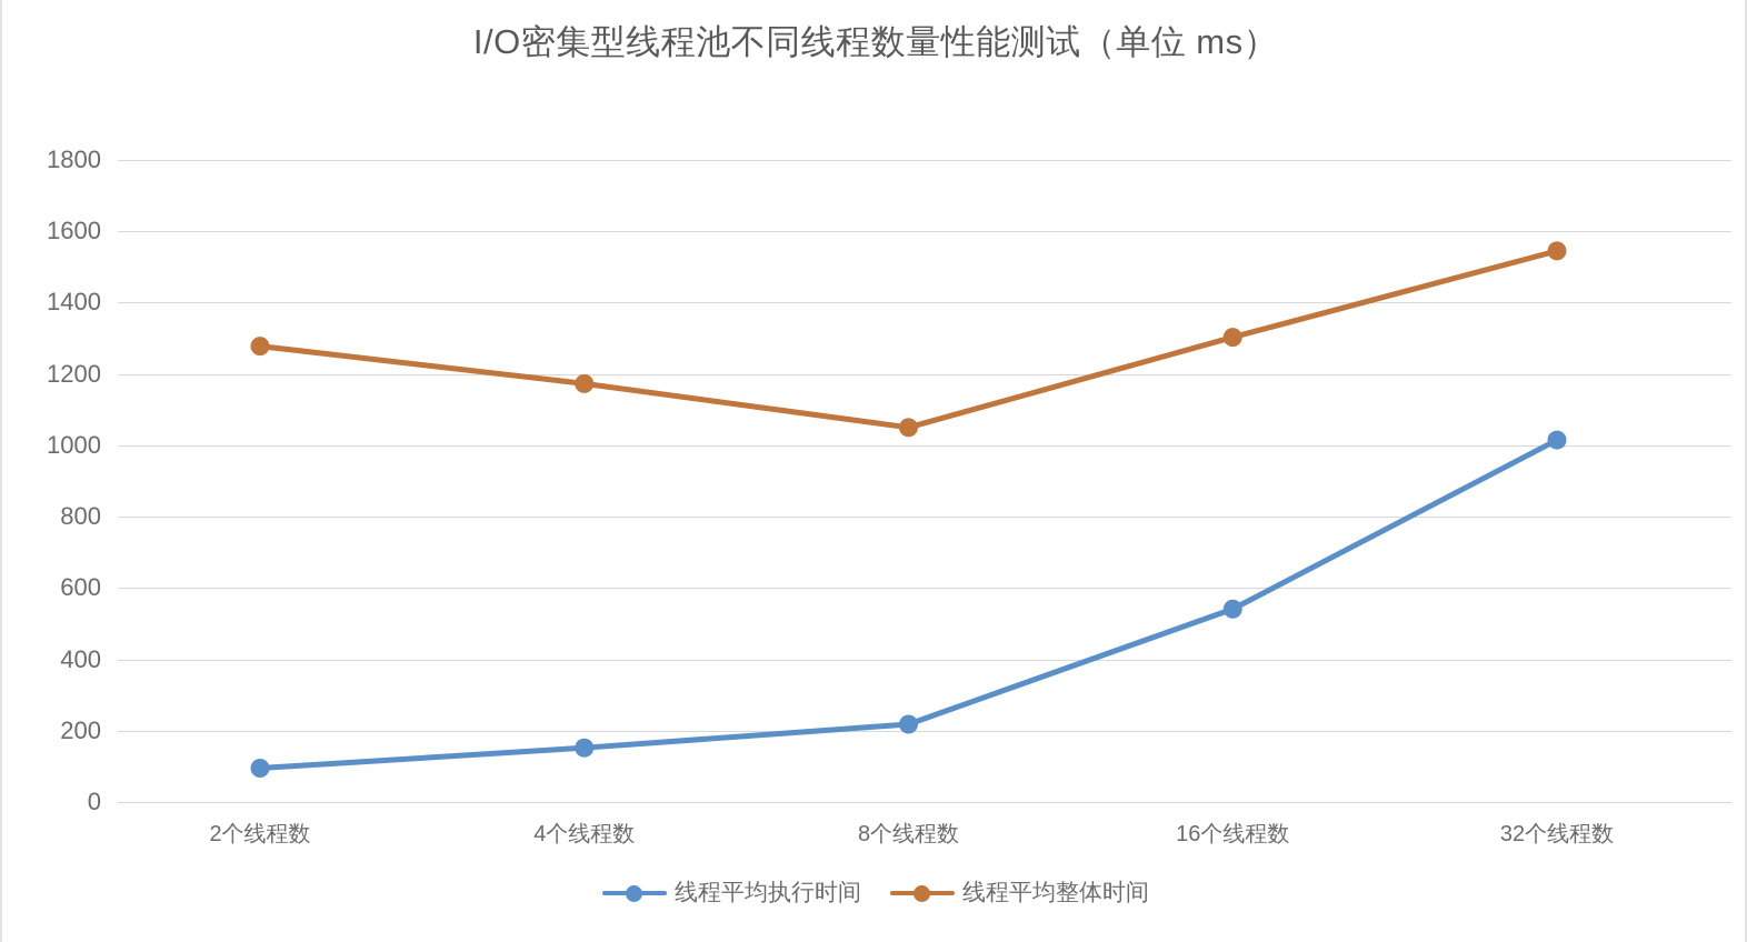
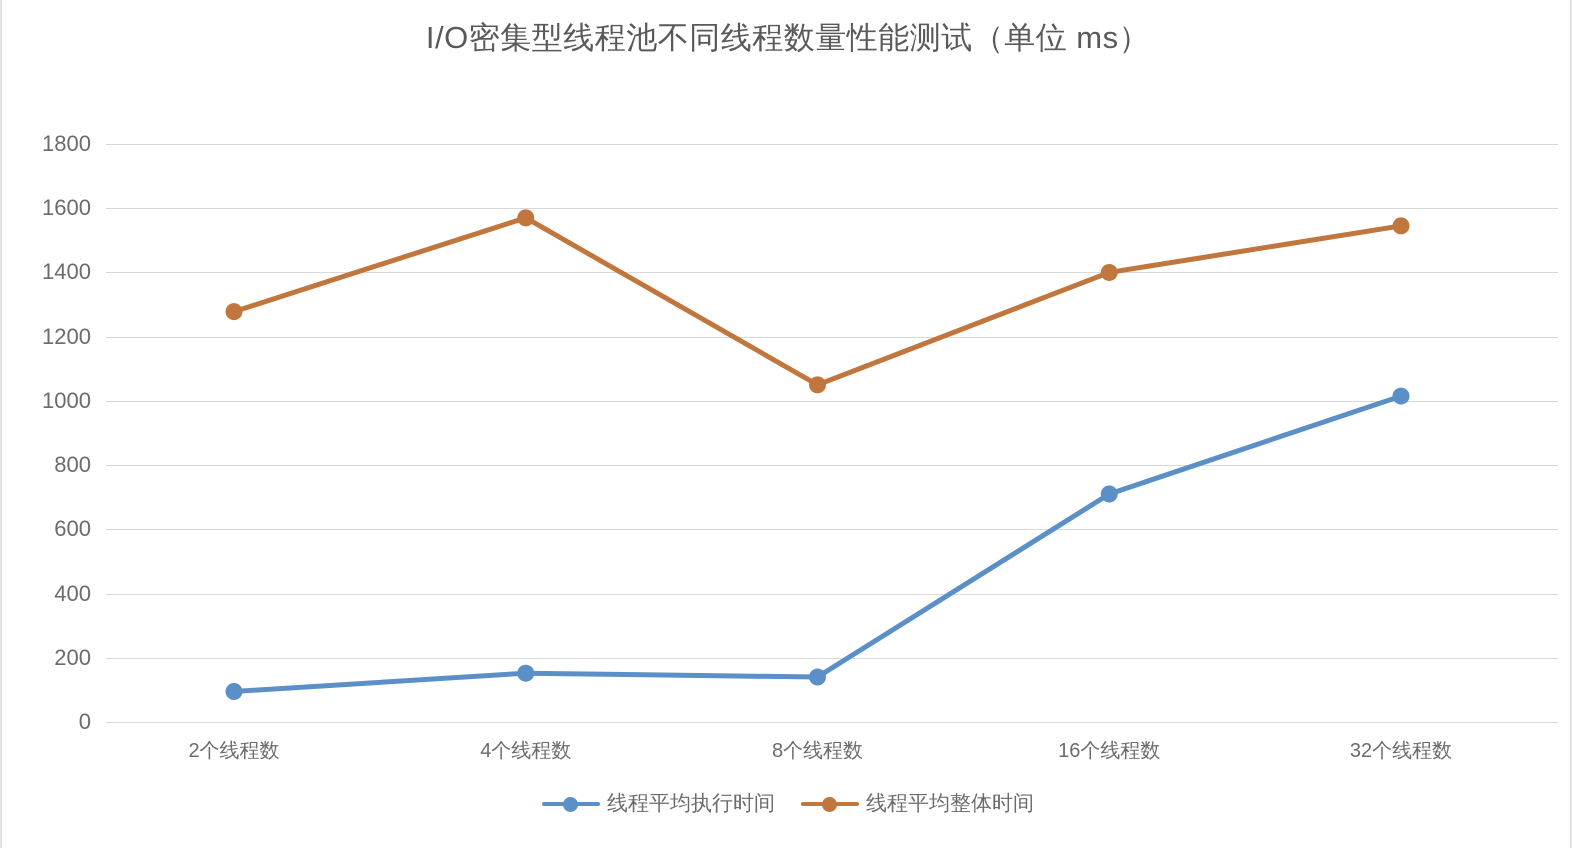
线程平均整体时间/4个线程数: 1170 -> 1570
线程平均执行时间/8个线程数: 220 -> 140
线程平均执行时间/16个线程数: 540 -> 710
线程平均整体时间/16个线程数: 1300 -> 1400
